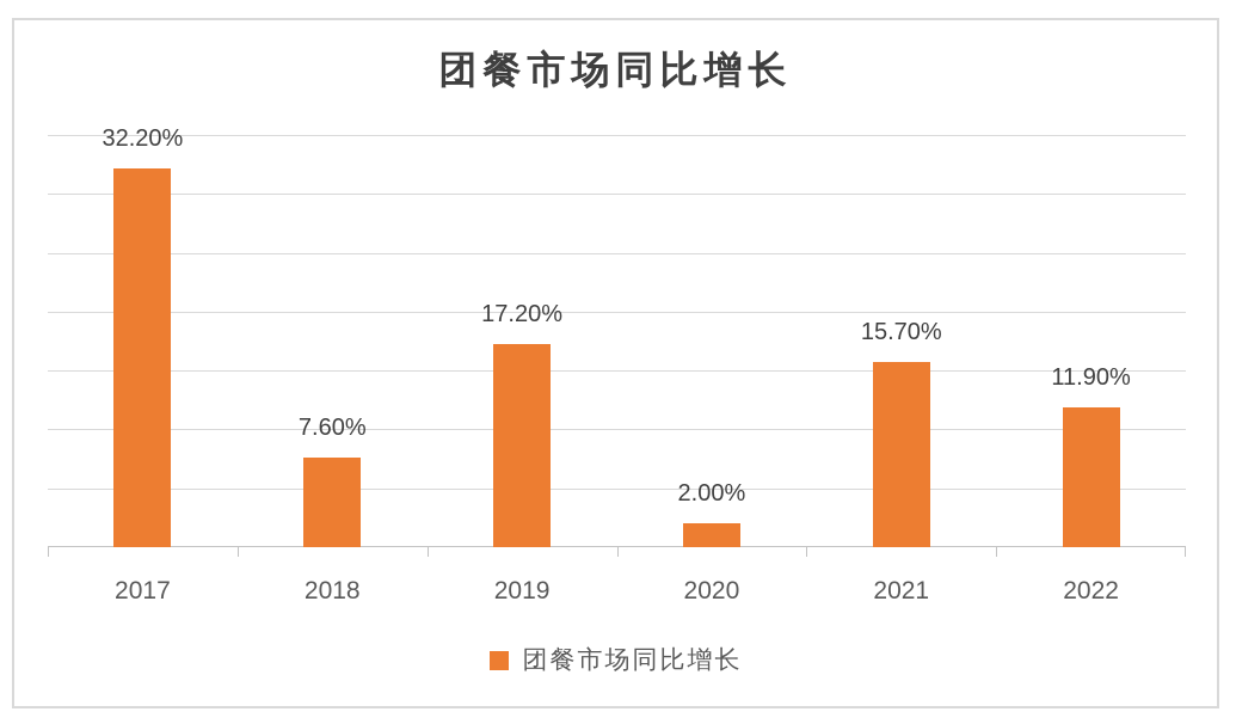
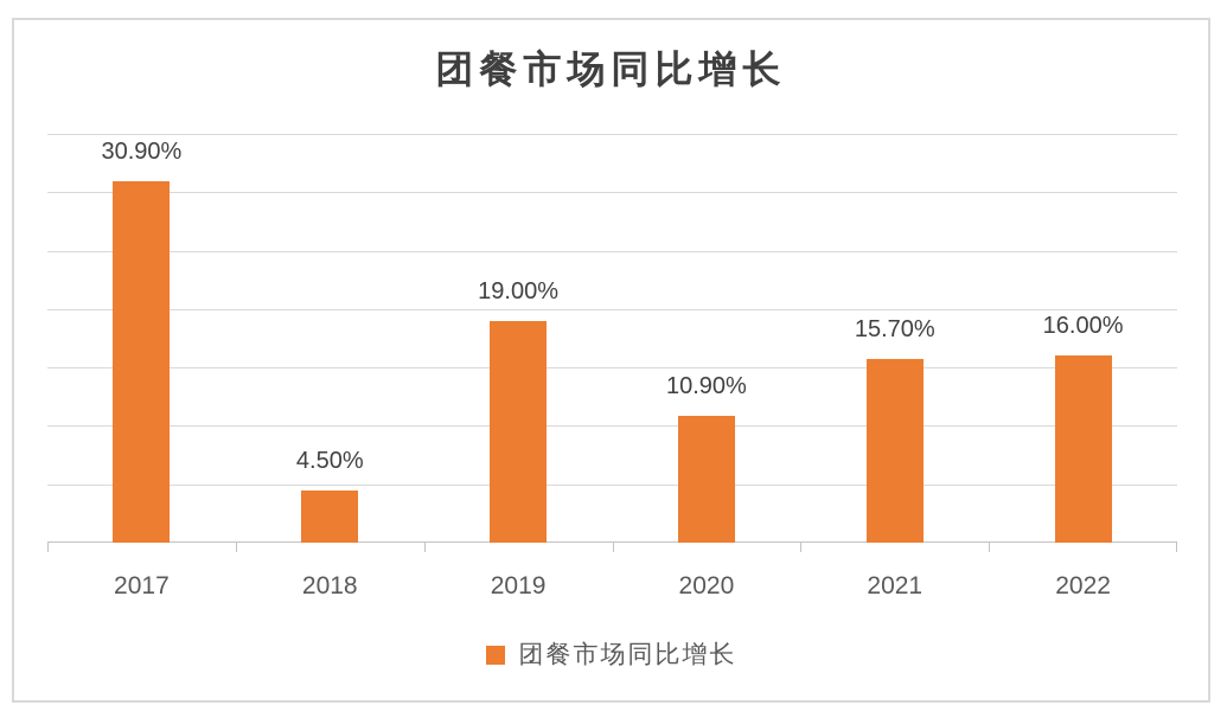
2017: 32.20% -> 30.90%
2018: 7.60% -> 4.50%
2019: 17.20% -> 19.00%
2020: 2.00% -> 10.90%
2022: 11.90% -> 16.00%
